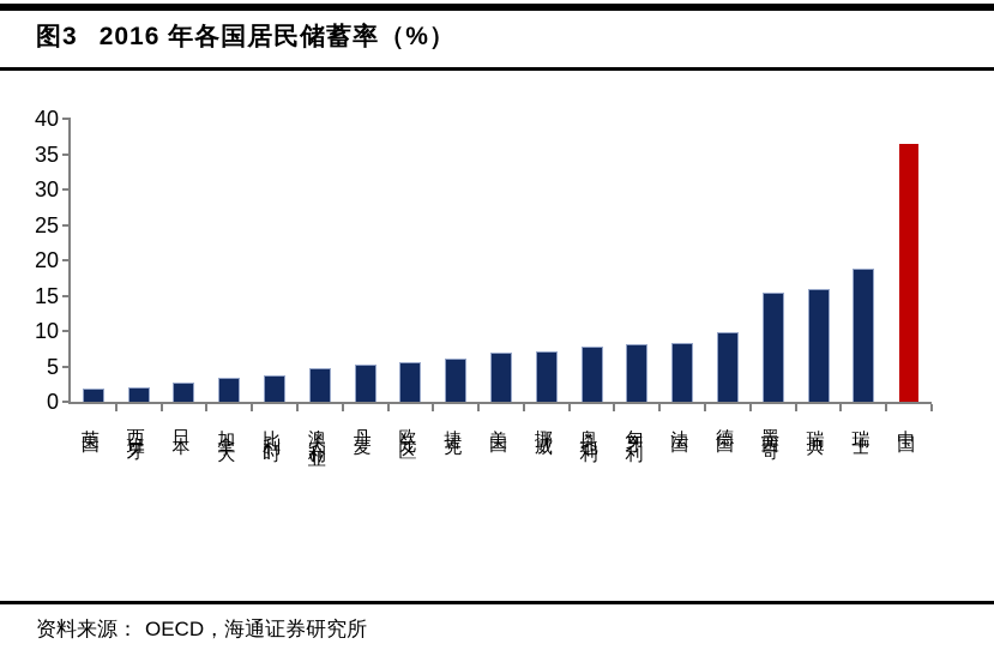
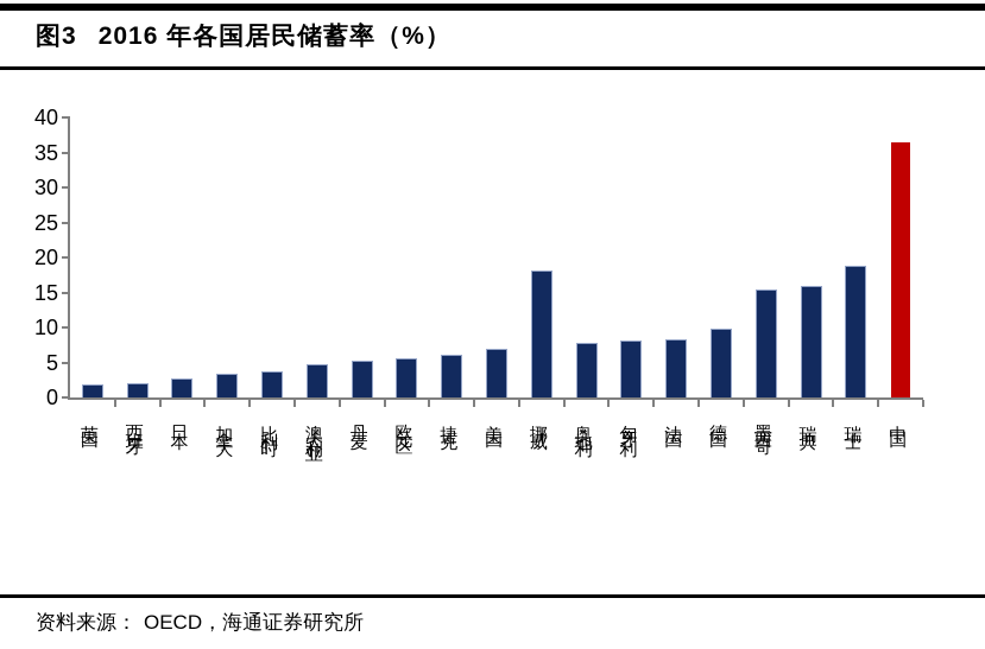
挪威: 7 -> 18
